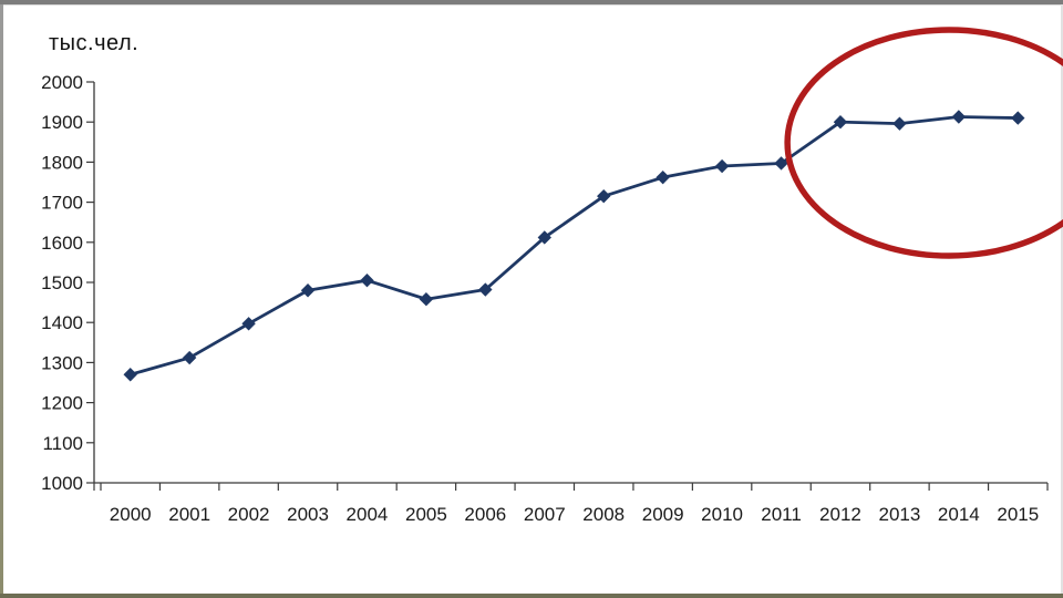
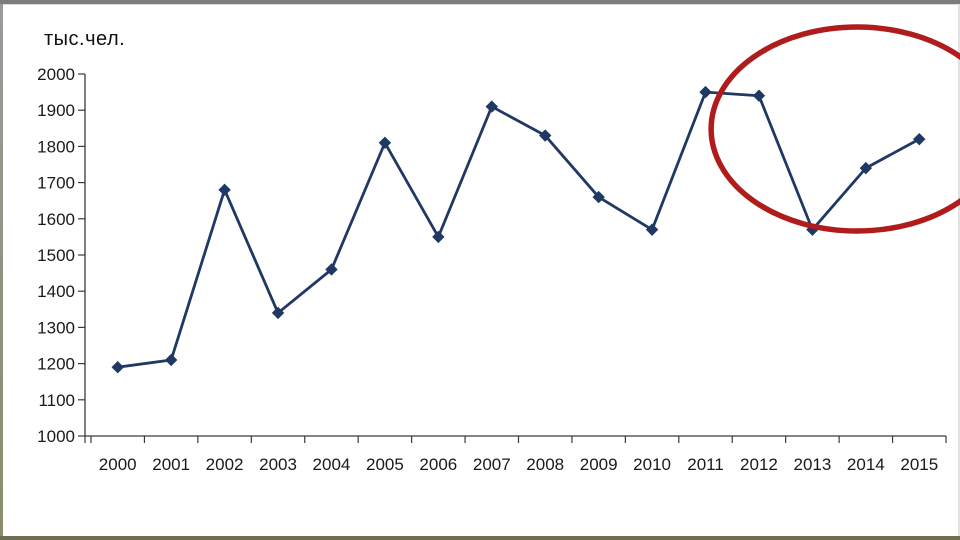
2000: 1270 -> 1190
2001: 1310 -> 1210
2002: 1400 -> 1680
2003: 1480 -> 1340
2004: 1500 -> 1460
2005: 1460 -> 1810
2006: 1480 -> 1550
2007: 1610 -> 1910
2008: 1720 -> 1830
2009: 1760 -> 1660
2010: 1790 -> 1570
2011: 1800 -> 1950
2012: 1900 -> 1940
2013: 1900 -> 1570
2014: 1910 -> 1740
2015: 1910 -> 1820
